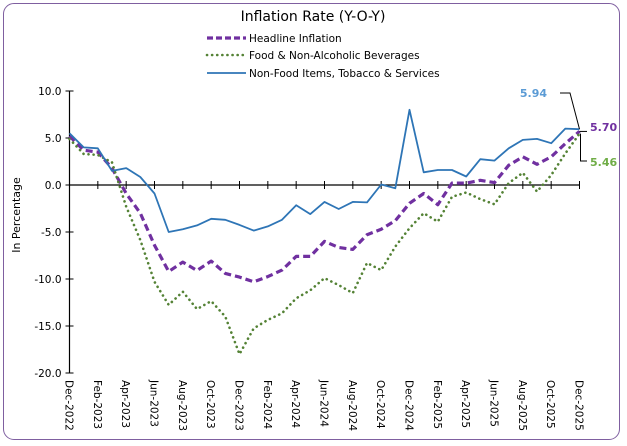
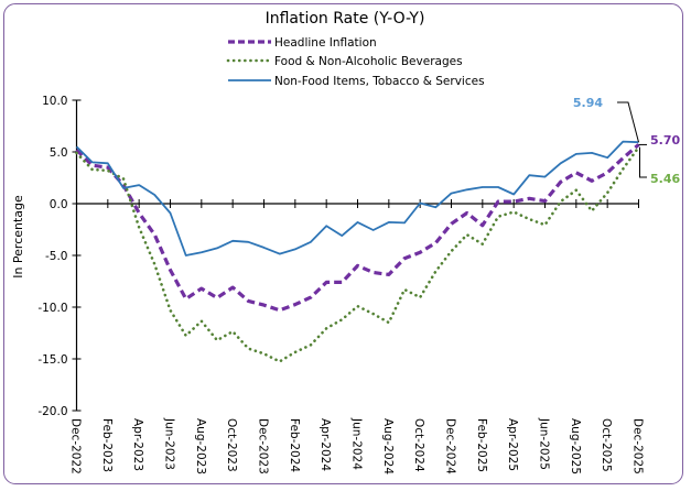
Food & Non-Alcoholic Beverages/Dec-2023: -18 -> -14
Non-Food Items, Tobacco & Services/Dec-2024: 8 -> 1
